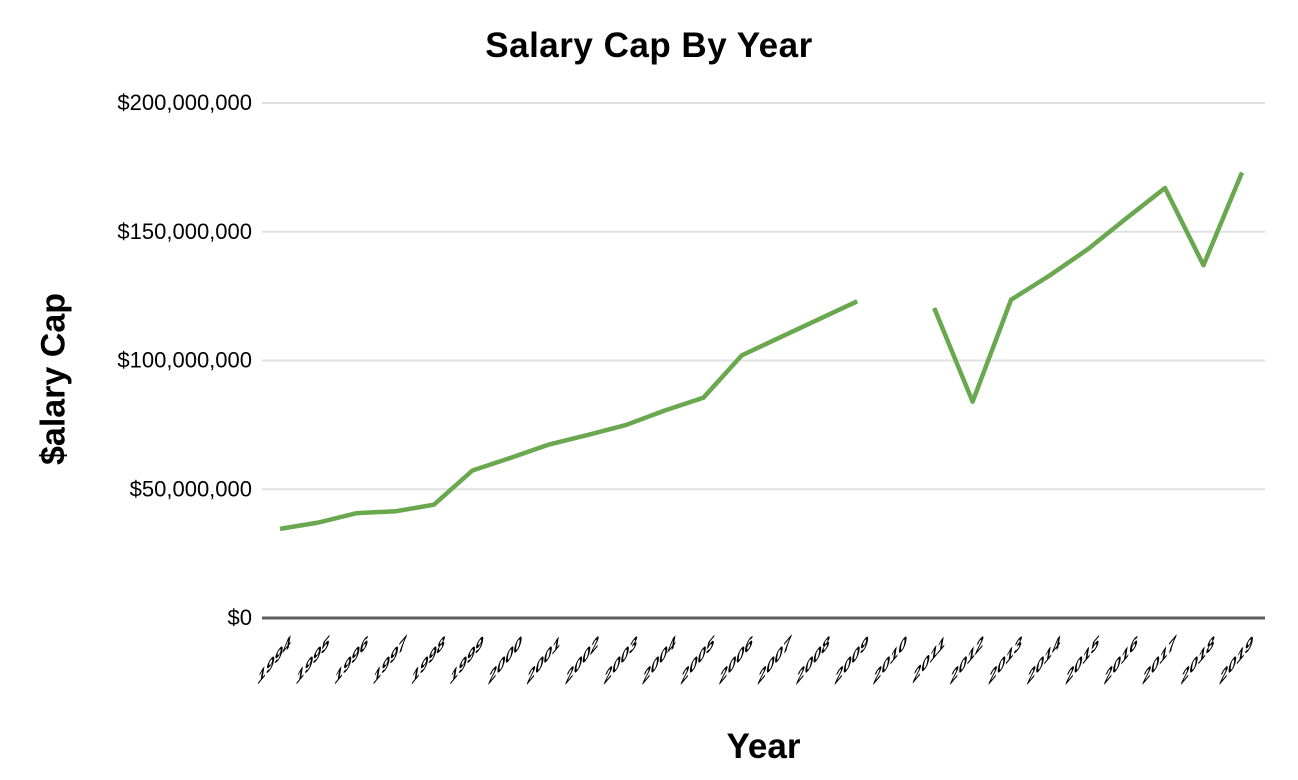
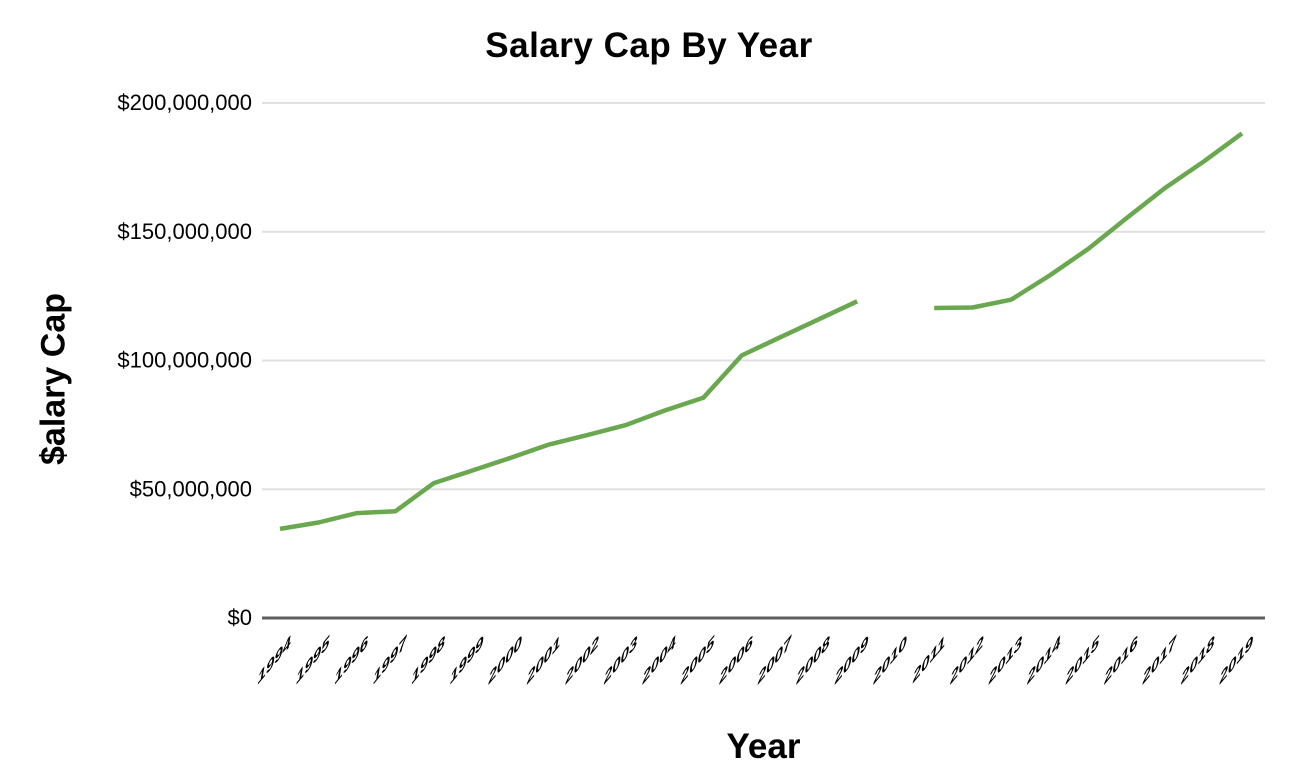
1998: $44000000 -> $52000000
2012: $84000000 -> $121000000
2018: $137000000 -> $177000000
2019: $173000000 -> $188000000
